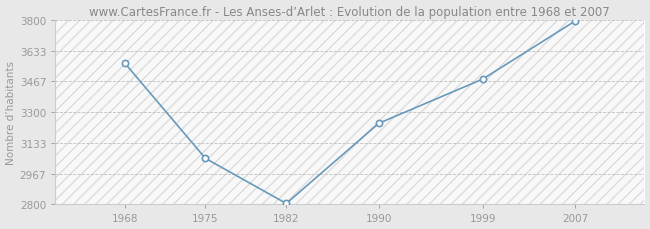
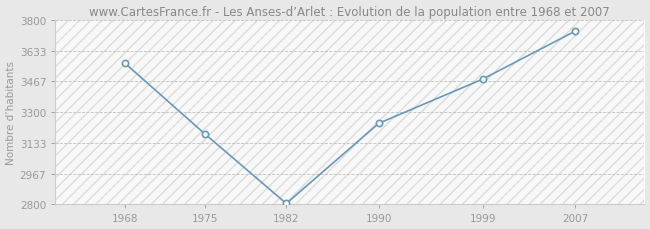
1975: 3050 -> 3180
2007: 3800 -> 3740
